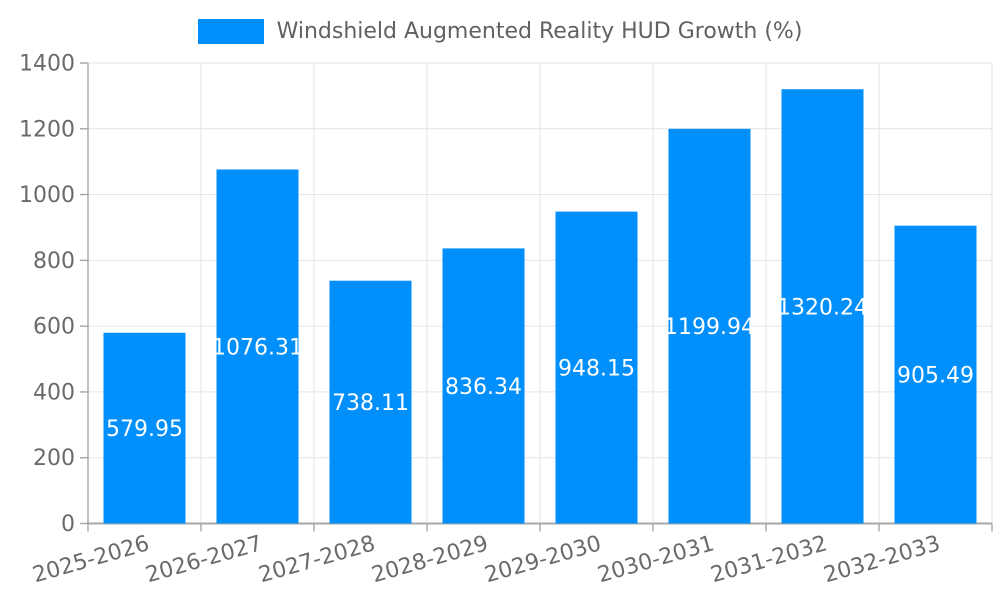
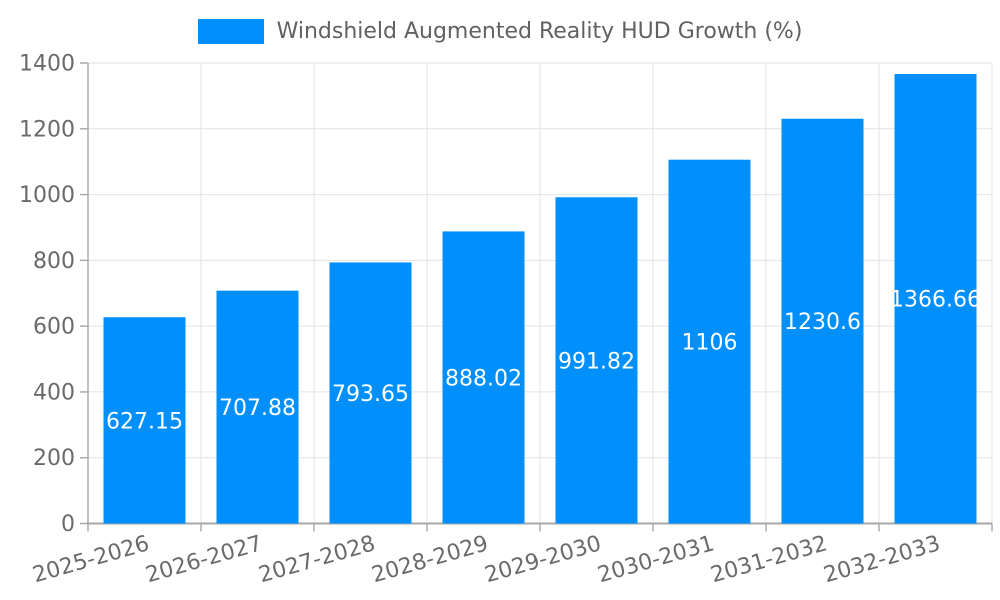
2025-2026: 579.95 -> 627.15
2026-2027: 1076.31 -> 707.88
2027-2028: 738.11 -> 793.65
2028-2029: 836.34 -> 888.02
2029-2030: 948.15 -> 991.82
2030-2031: 1199.94 -> 1106
2031-2032: 1320.24 -> 1230.6
2032-2033: 905.49 -> 1366.66
